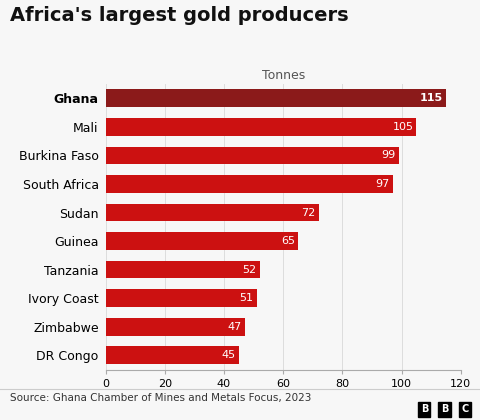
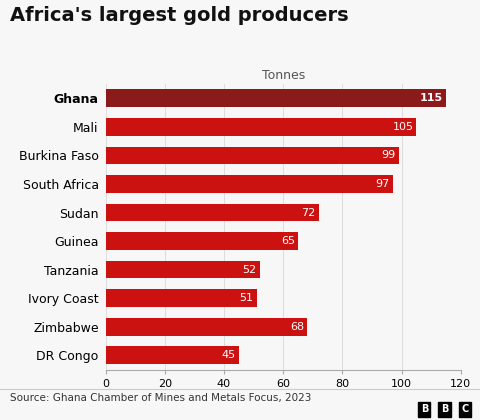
Zimbabwe: 47 -> 68
